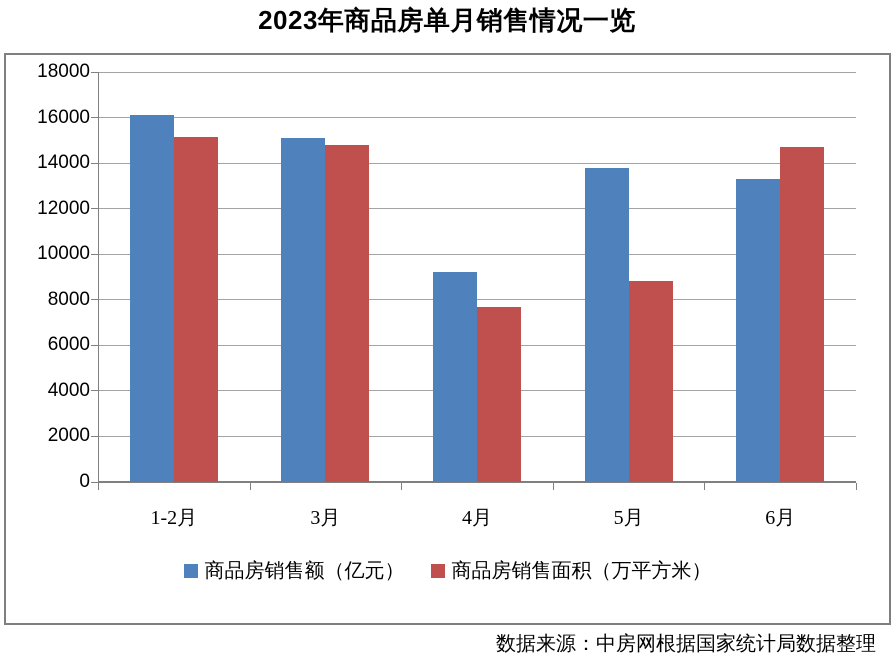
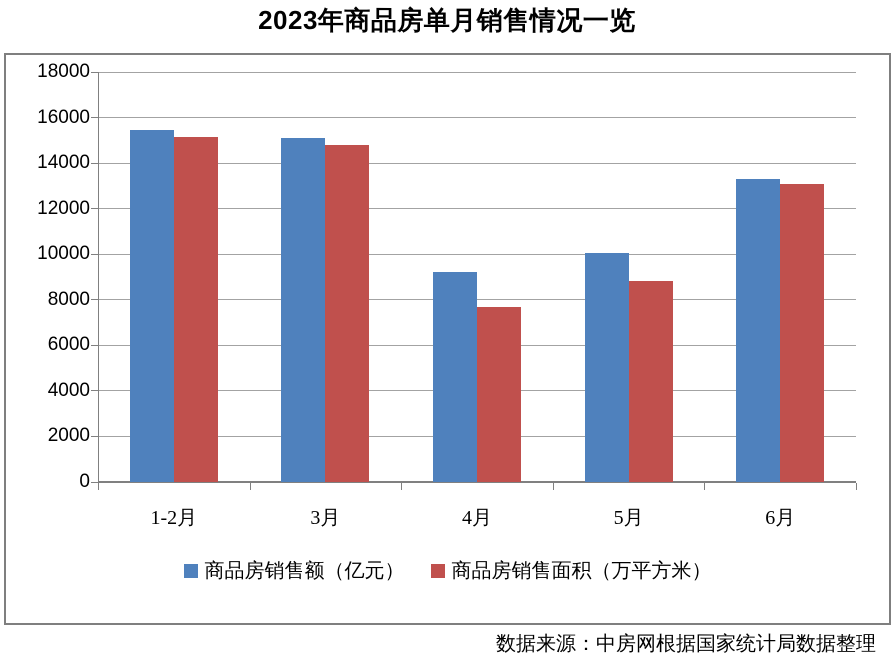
商品房销售额（亿元）/1-2月: 16100 -> 15400
商品房销售额（亿元）/5月: 13800 -> 10000
商品房销售面积（万平方米）/6月: 14700 -> 13100
